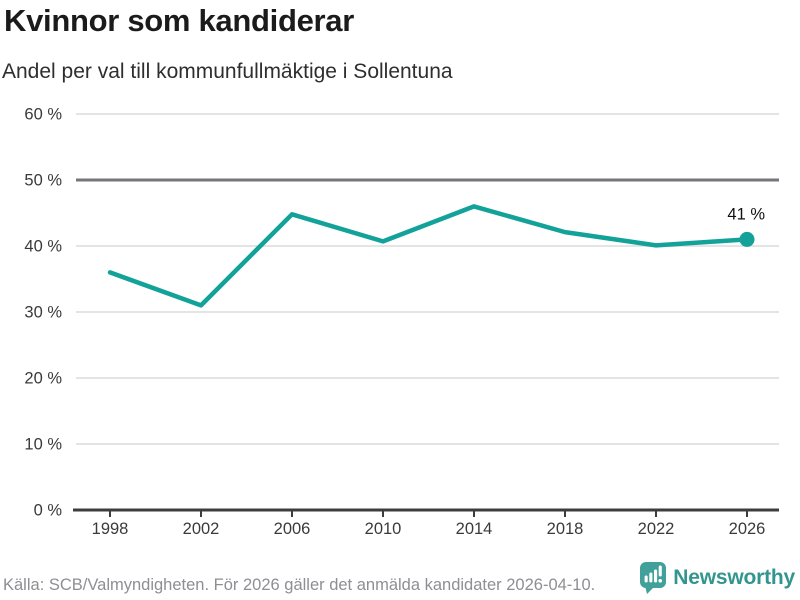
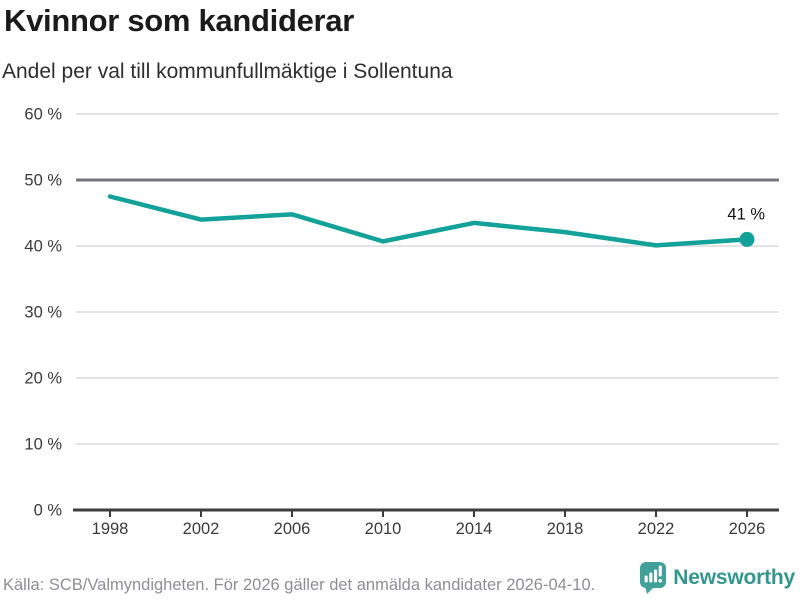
1998: 36% -> 48%
2002: 31% -> 44%
2014: 46% -> 44%
